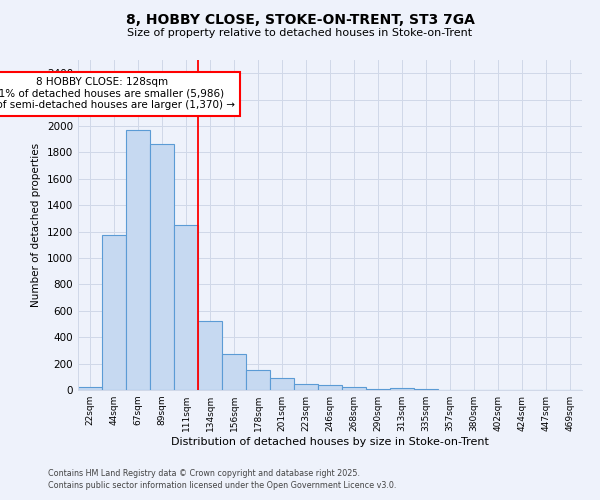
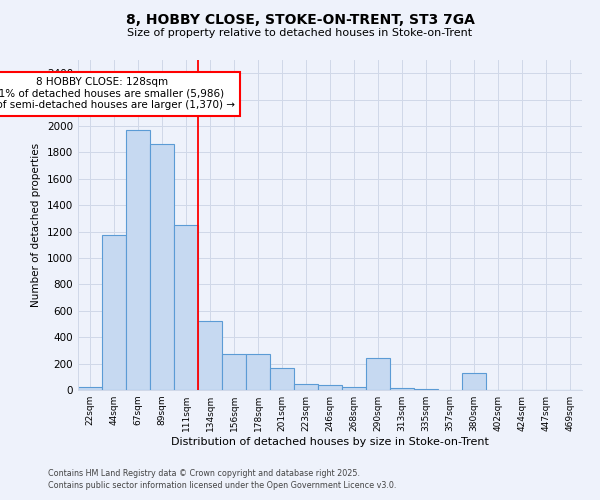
178sqm: 150 -> 270
201sqm: 90 -> 170
290sqm: 0 -> 240
380sqm: 0 -> 130
